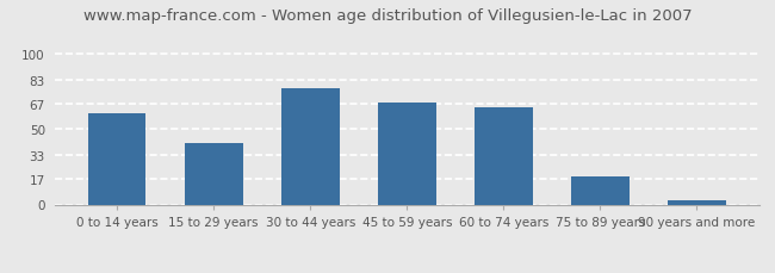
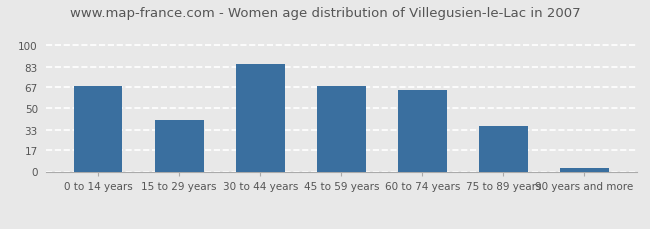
0 to 14 years: 61 -> 68
30 to 44 years: 77 -> 85
75 to 89 years: 19 -> 36
